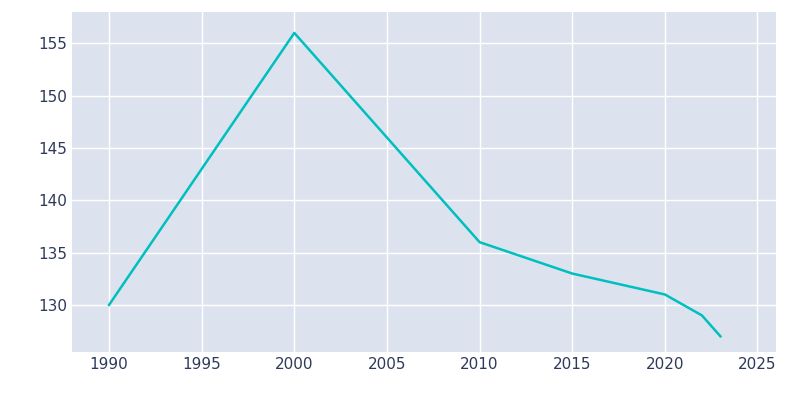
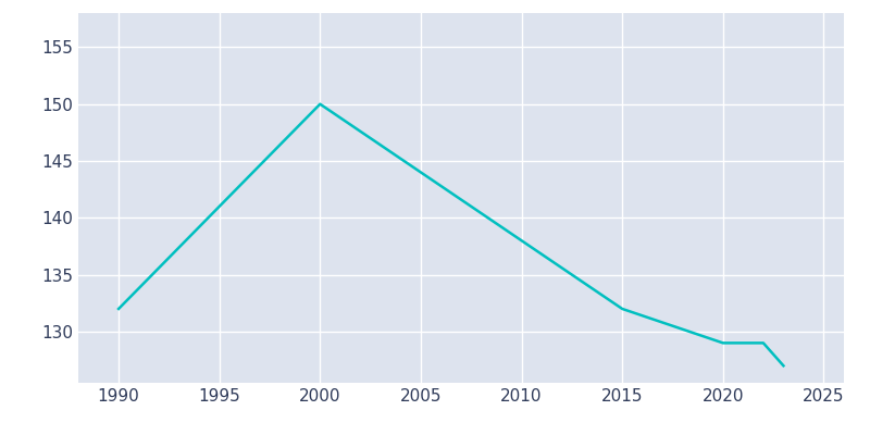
1990: 130 -> 132
2000: 156 -> 150
2010: 136 -> 138
2015: 133 -> 132
2020: 131 -> 129
